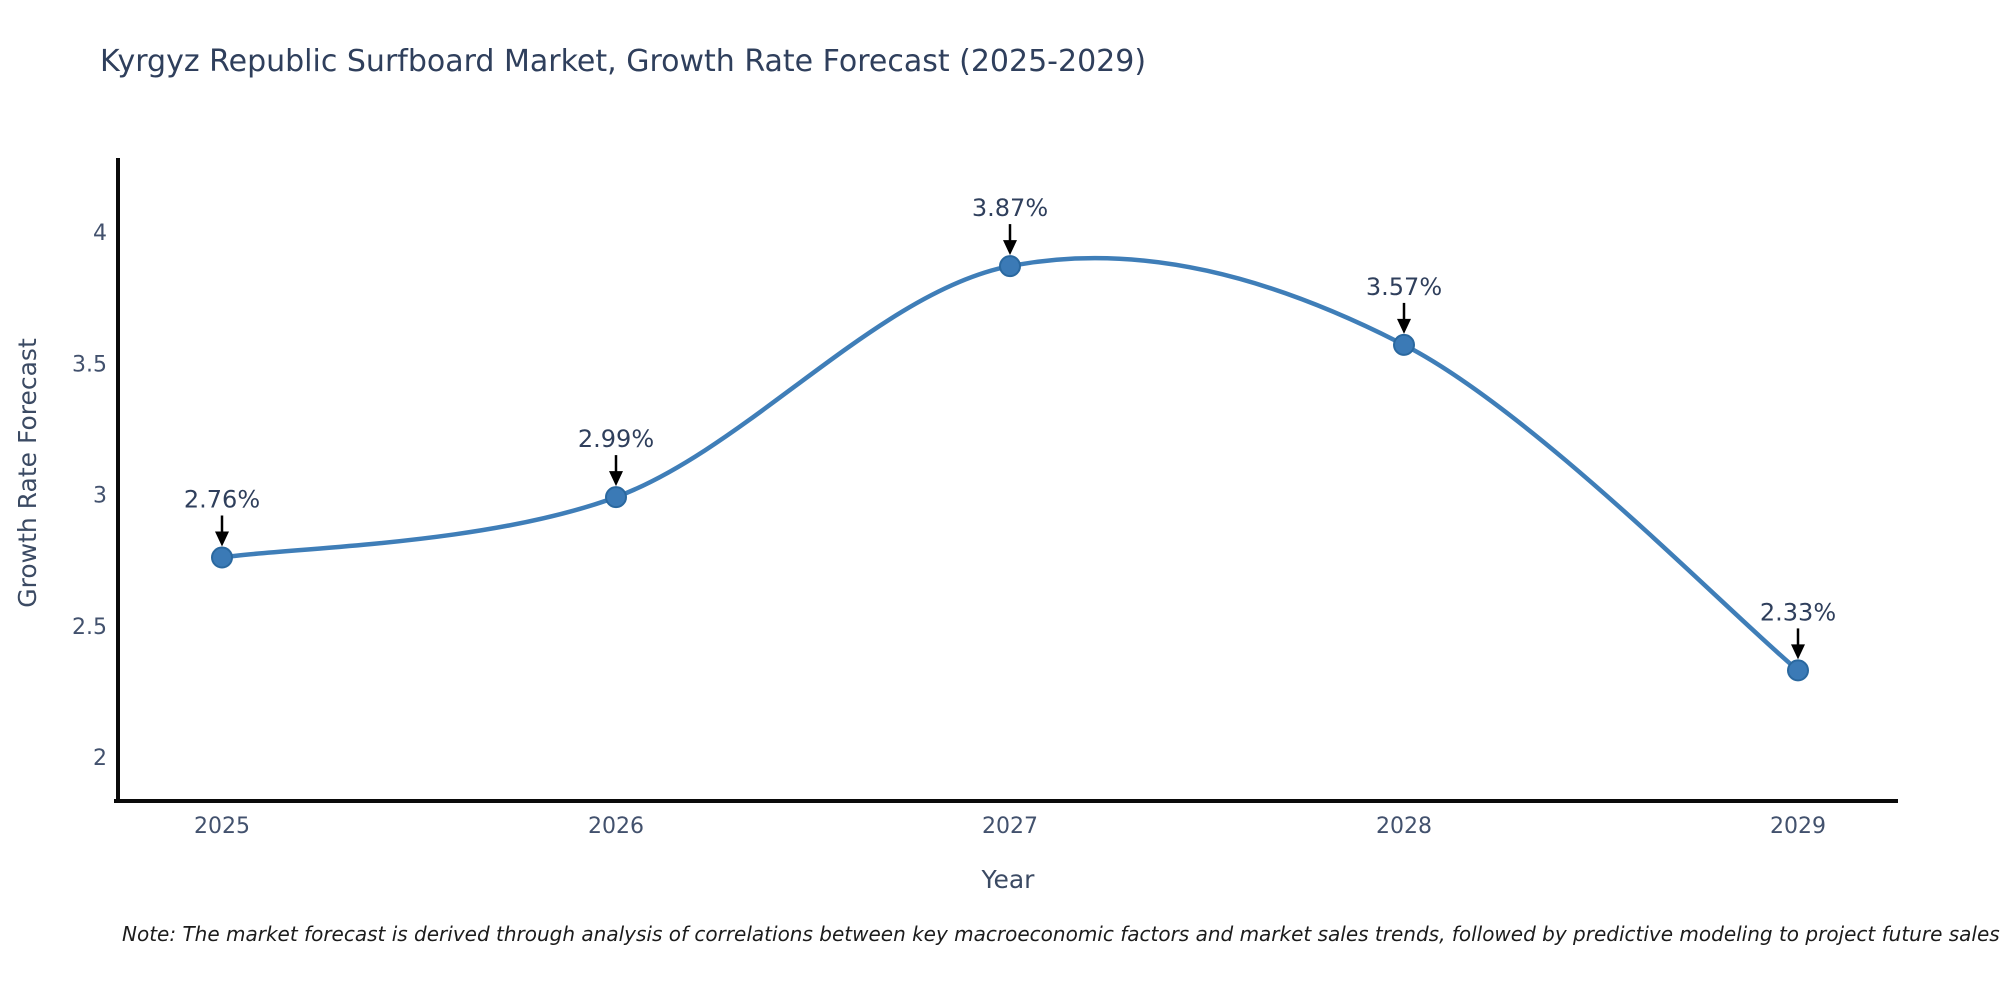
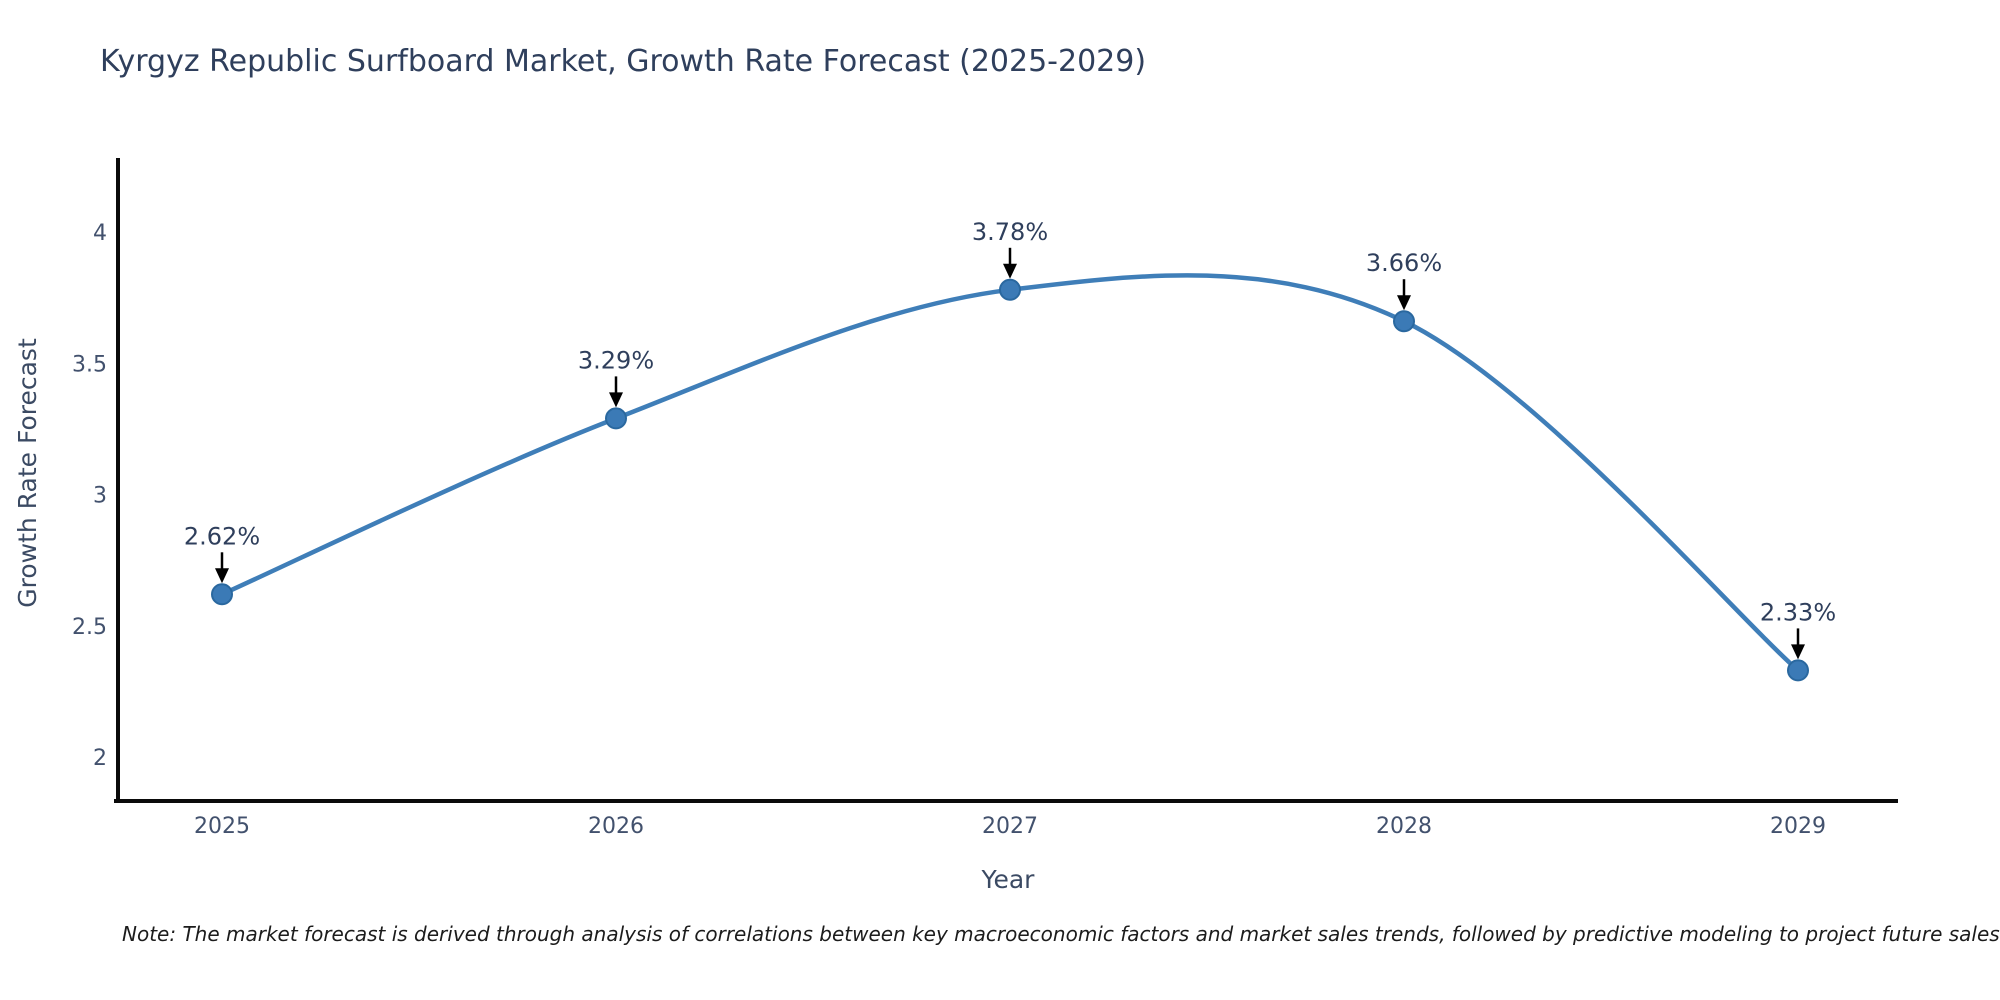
2025: 2.76% -> 2.62%
2026: 2.99% -> 3.29%
2027: 3.87% -> 3.78%
2028: 3.57% -> 3.66%
